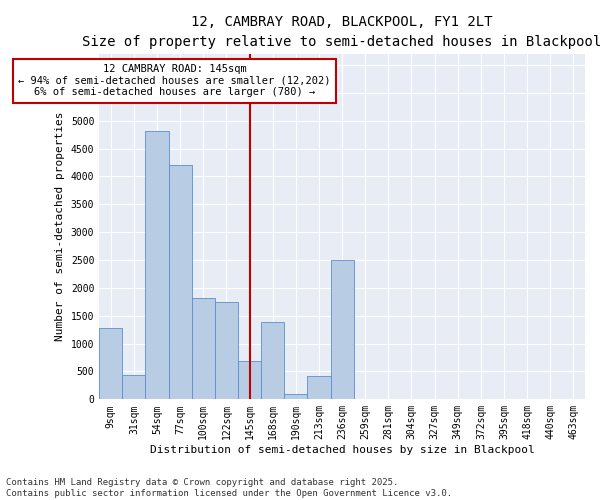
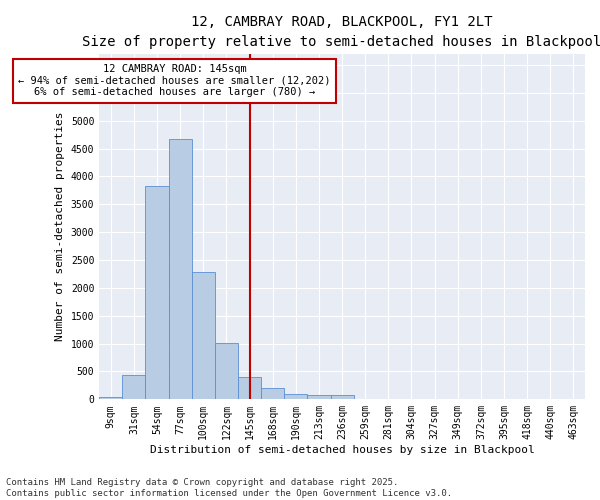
9sqm: 1280 -> 50
54sqm: 4820 -> 3820
77sqm: 4200 -> 4670
100sqm: 1820 -> 2280
122sqm: 1740 -> 1010
145sqm: 680 -> 400
168sqm: 1380 -> 200
213sqm: 420 -> 80
236sqm: 2500 -> 70
